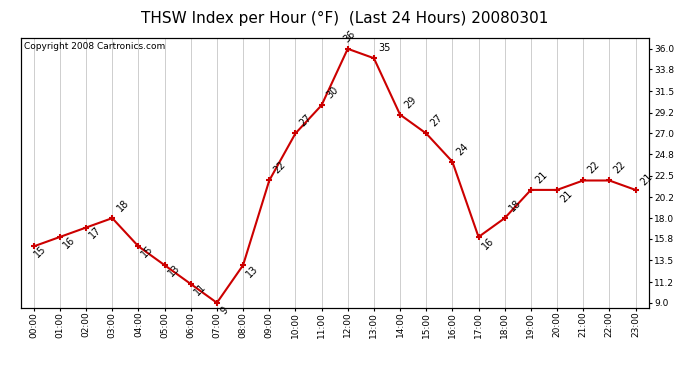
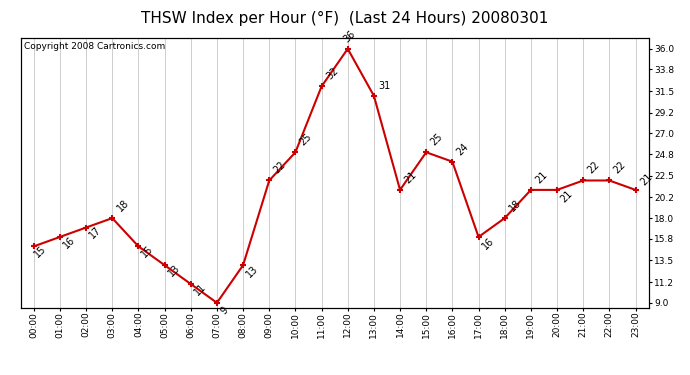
10:00: 27 -> 25
11:00: 30 -> 32
13:00: 35 -> 31
14:00: 29 -> 21
15:00: 27 -> 25
